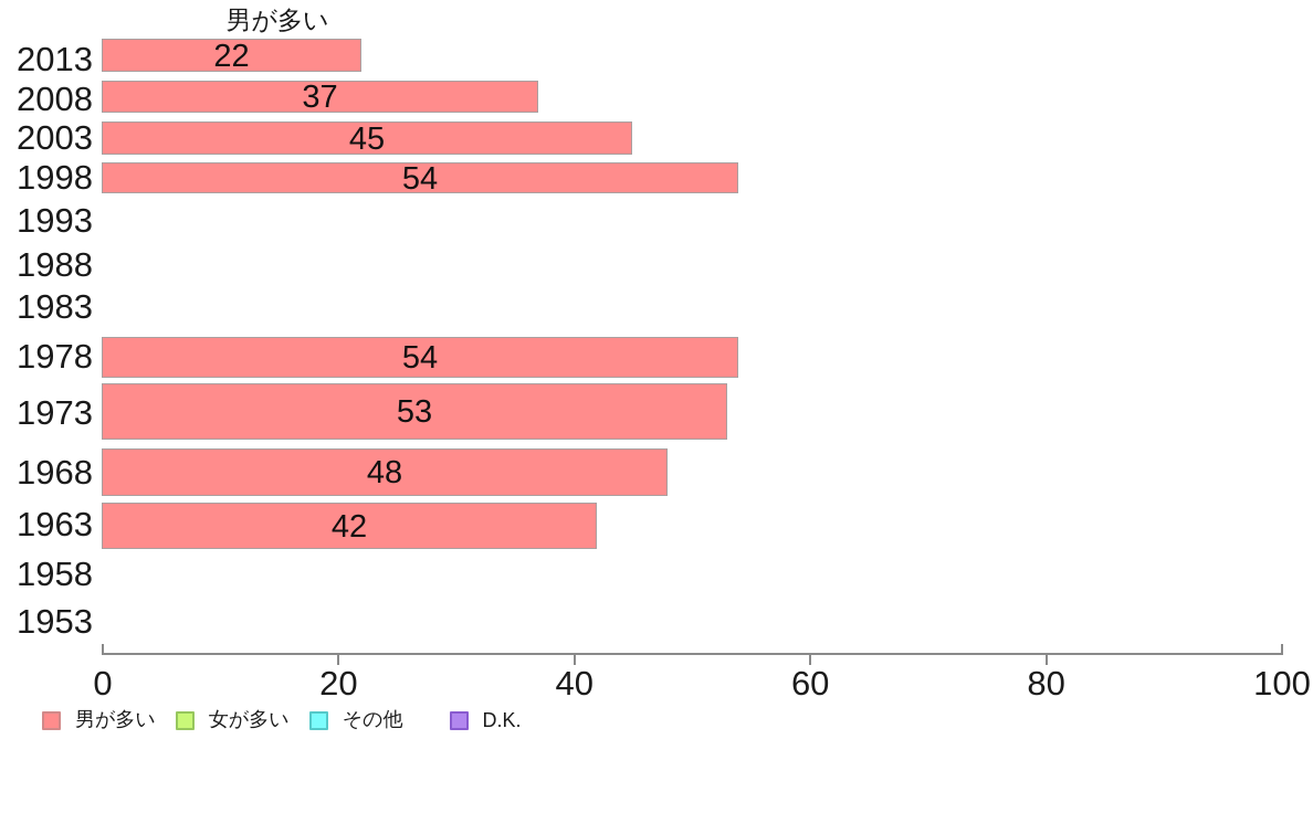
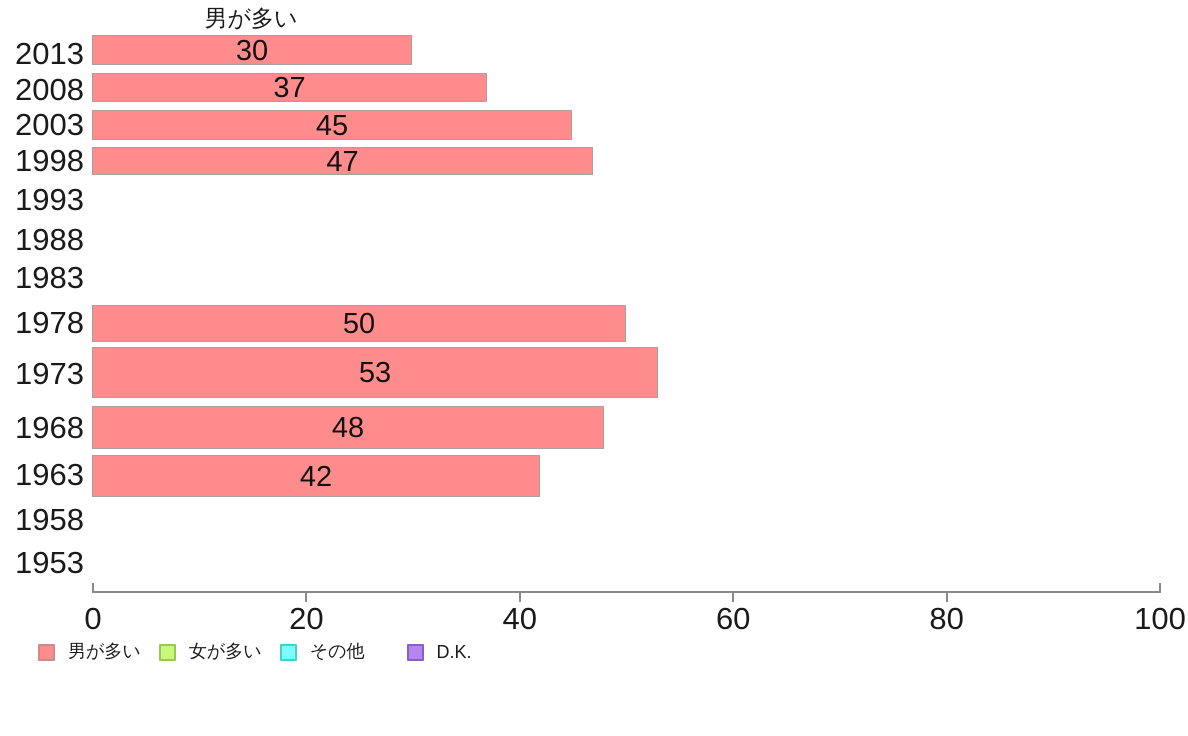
2013: 22 -> 30
1998: 54 -> 47
1978: 54 -> 50
